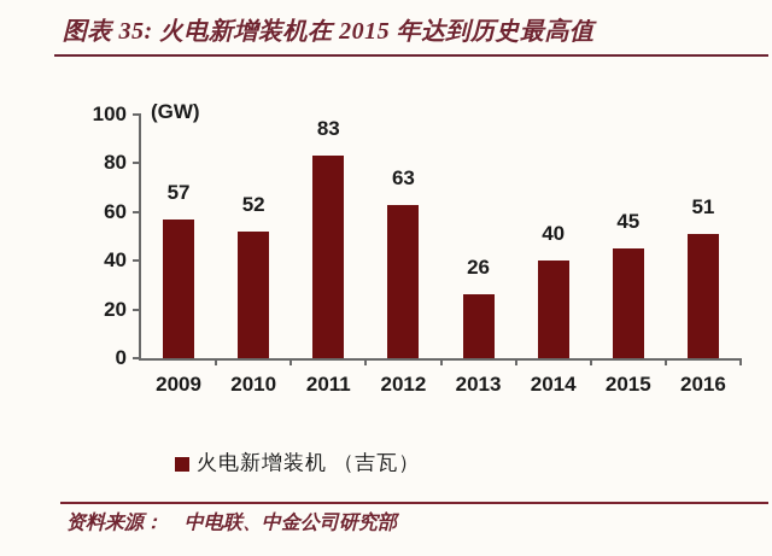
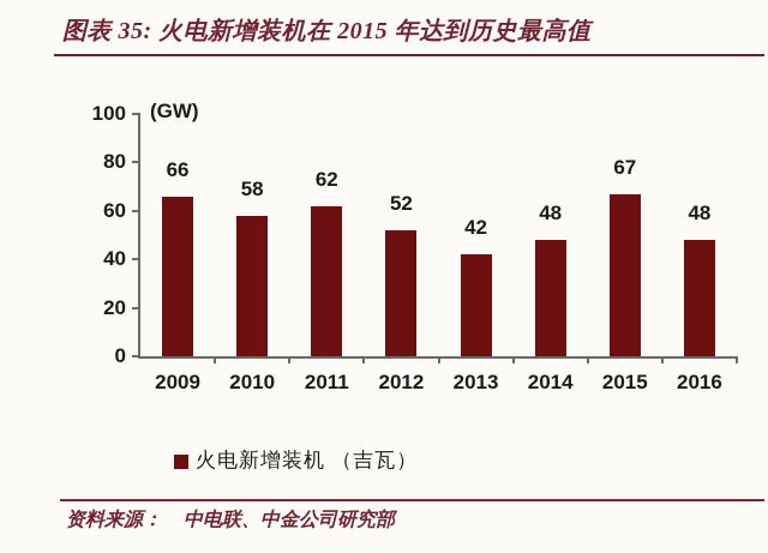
2009: 57 -> 66
2010: 52 -> 58
2011: 83 -> 62
2012: 63 -> 52
2013: 26 -> 42
2014: 40 -> 48
2015: 45 -> 67
2016: 51 -> 48
